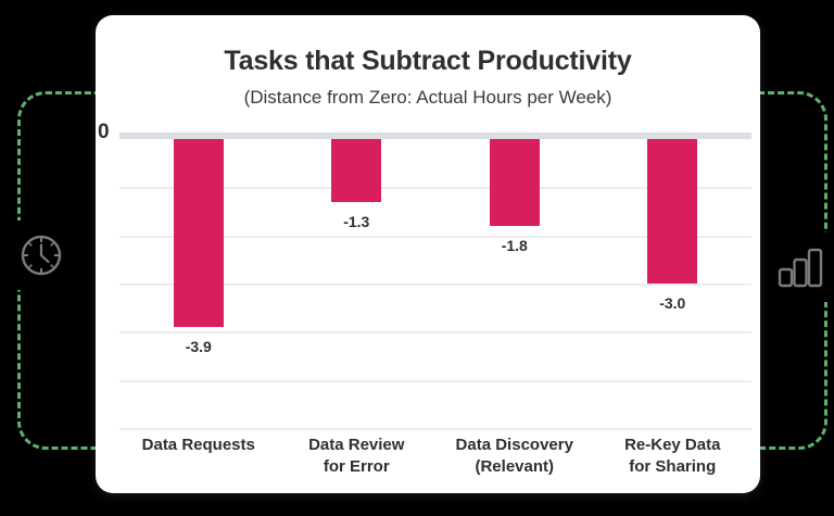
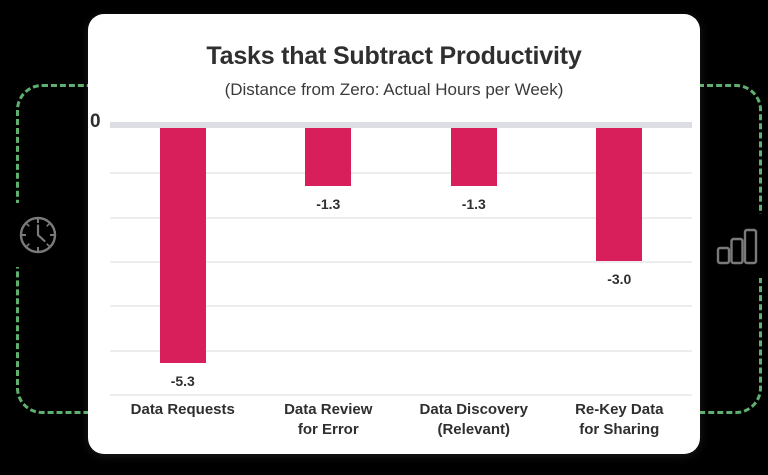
Data Requests: -3.9 -> -5.3
Data Discovery (Relevant): -1.8 -> -1.3
